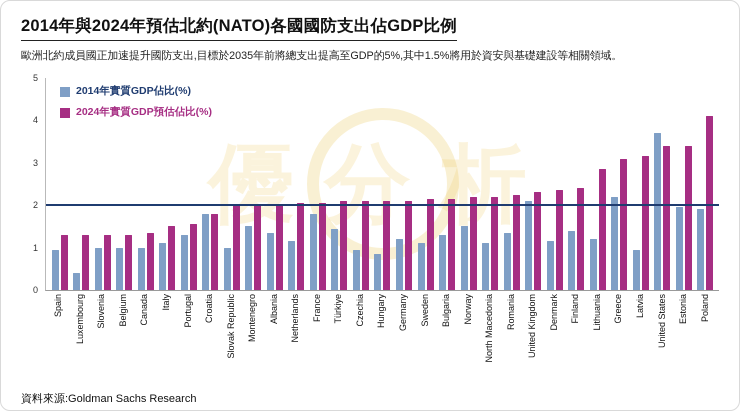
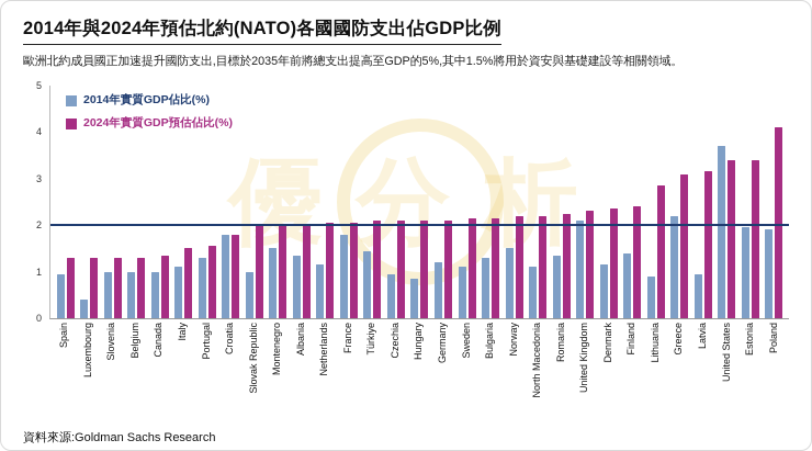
2014年實質GDP佔比(%)/Lithuania: 1.2 -> 0.9
